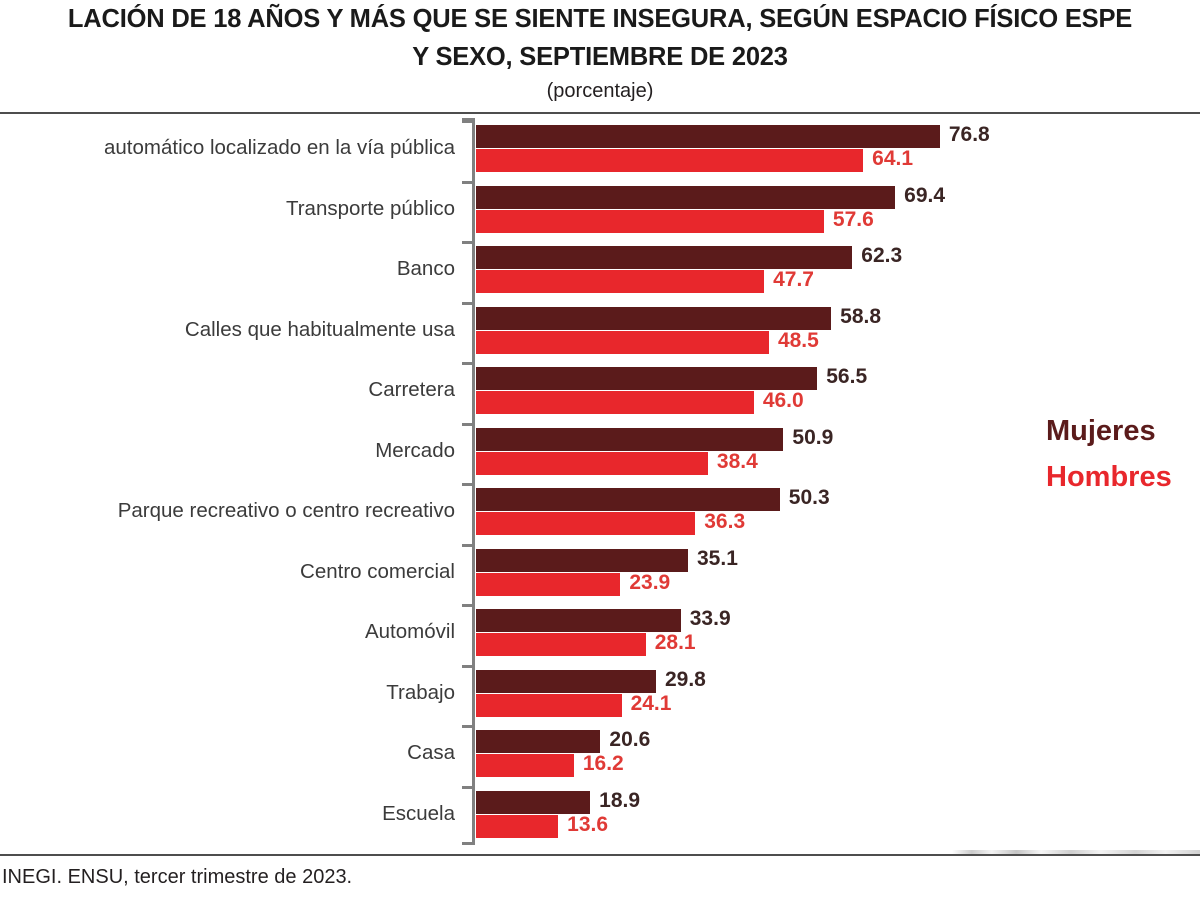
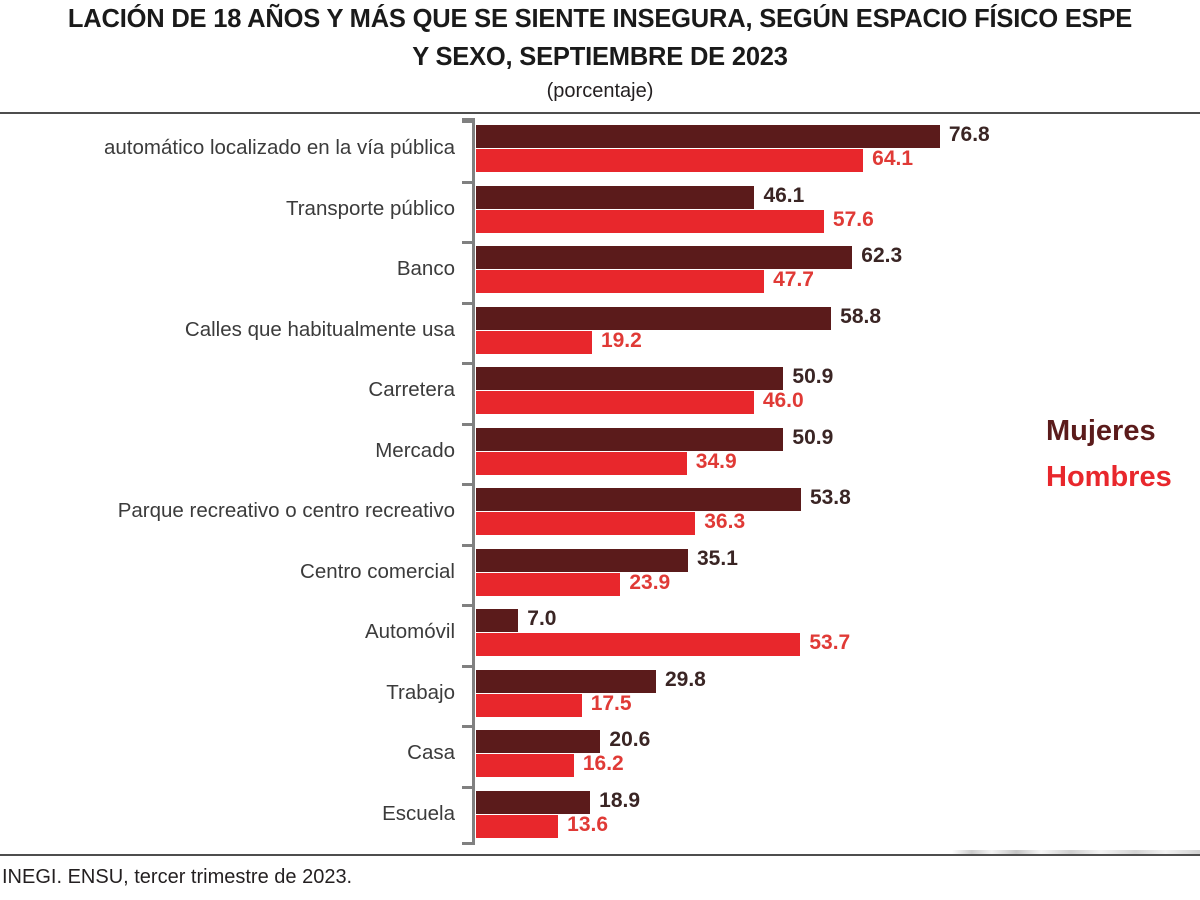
Mujeres/Transporte público: 69.4 -> 46.1
Hombres/Calles que habitualmente usa: 48.5 -> 19.2
Mujeres/Carretera: 56.5 -> 50.9
Hombres/Mercado: 38.4 -> 34.9
Mujeres/Parque recreativo o centro recreativo: 50.3 -> 53.8
Mujeres/Automóvil: 33.9 -> 7.0
Hombres/Automóvil: 28.1 -> 53.7
Hombres/Trabajo: 24.1 -> 17.5
